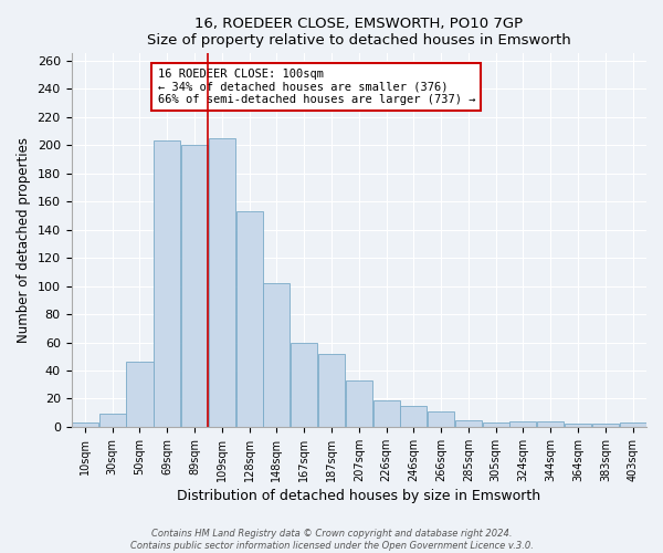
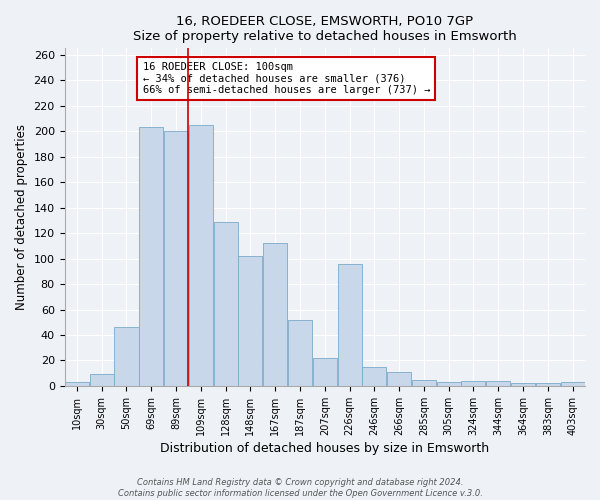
128sqm: 153 -> 129
167sqm: 60 -> 112
207sqm: 33 -> 22
226sqm: 19 -> 96
